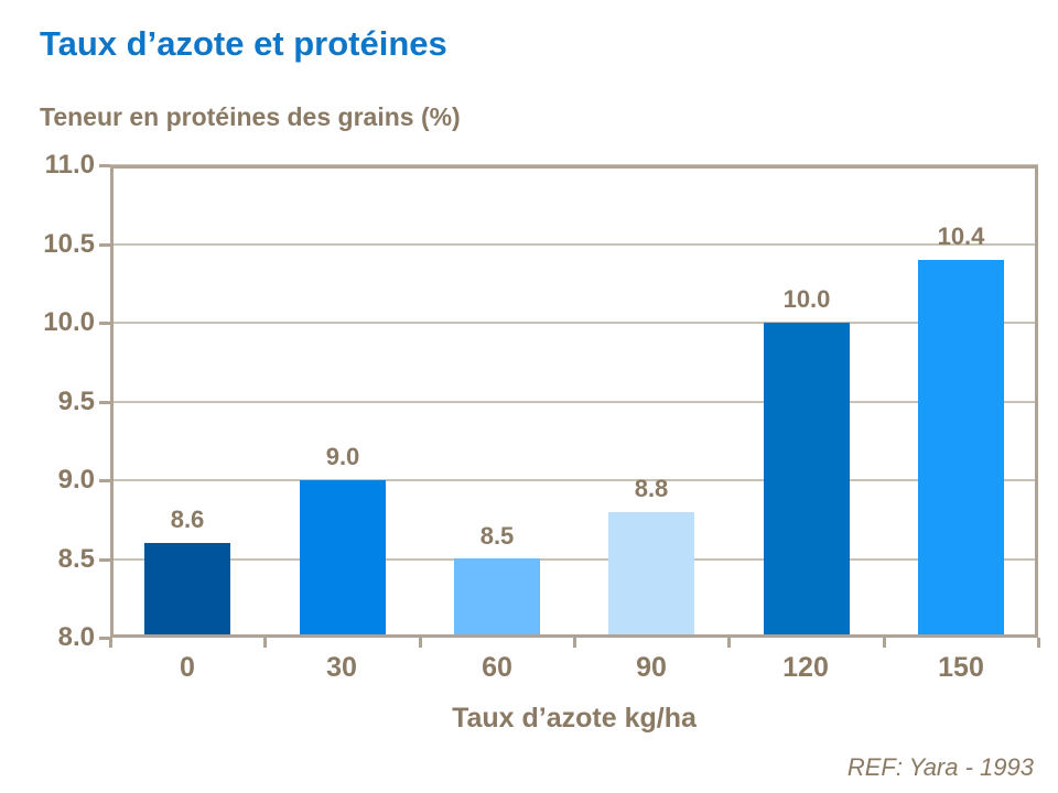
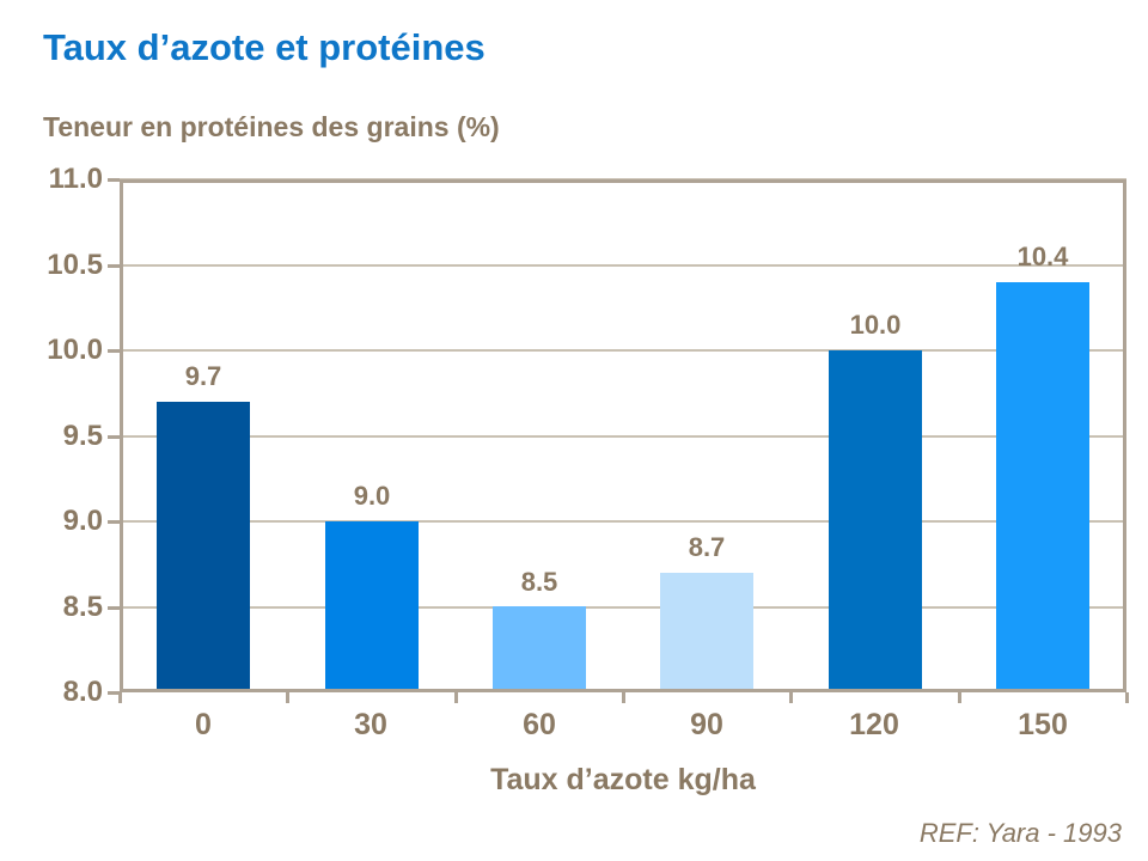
0: 8.6 -> 9.7
90: 8.8 -> 8.7
